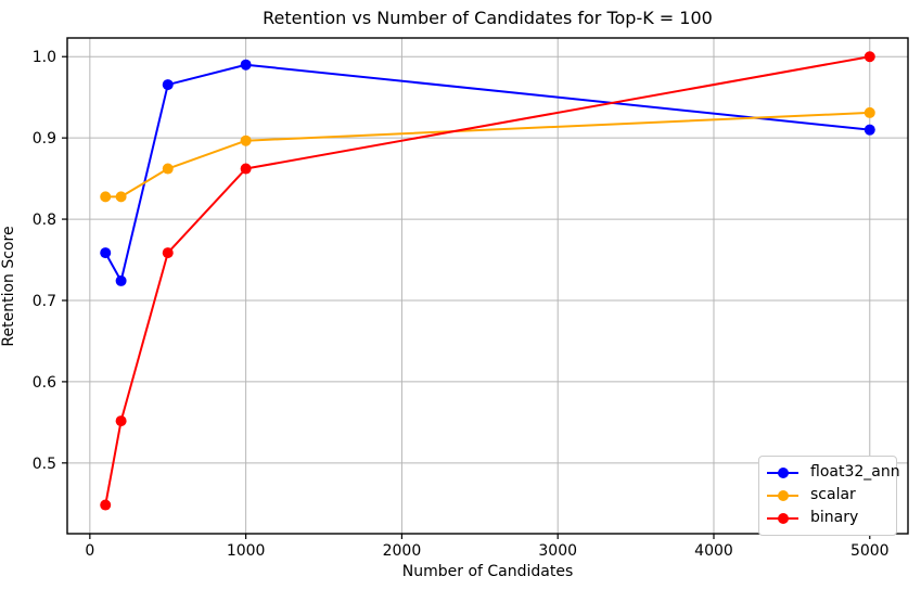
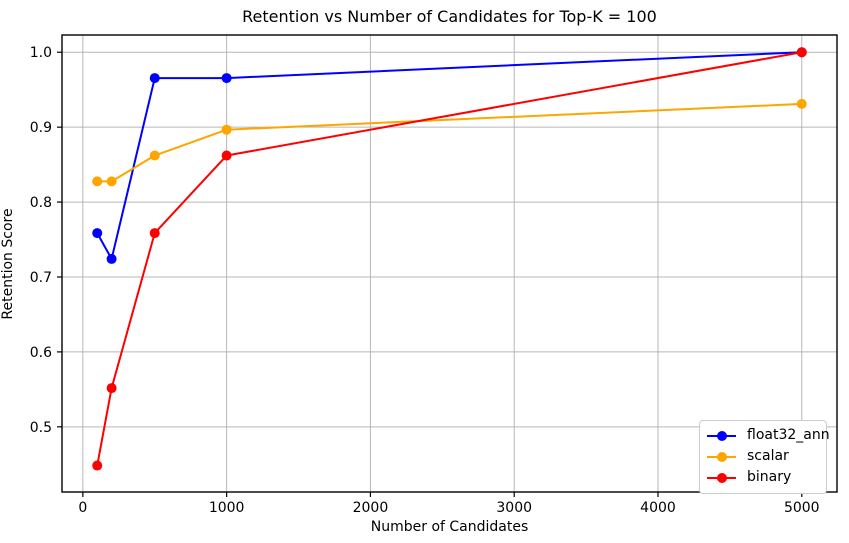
float32_ann/1000: 0.99 -> 0.97
float32_ann/5000: 0.91 -> 1.00
